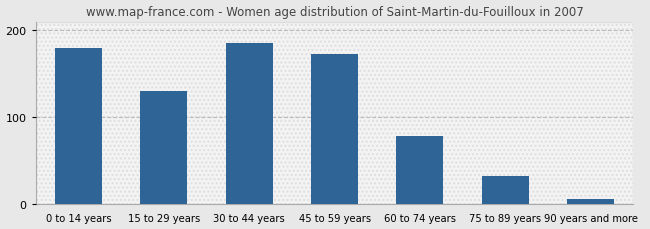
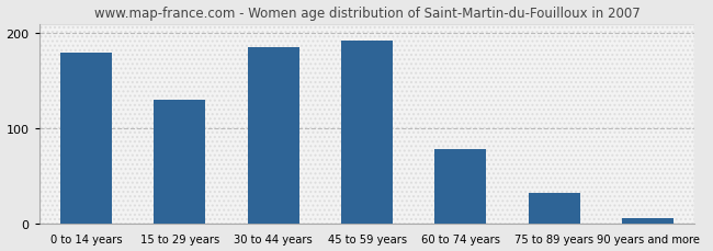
45 to 59 years: 172 -> 192
